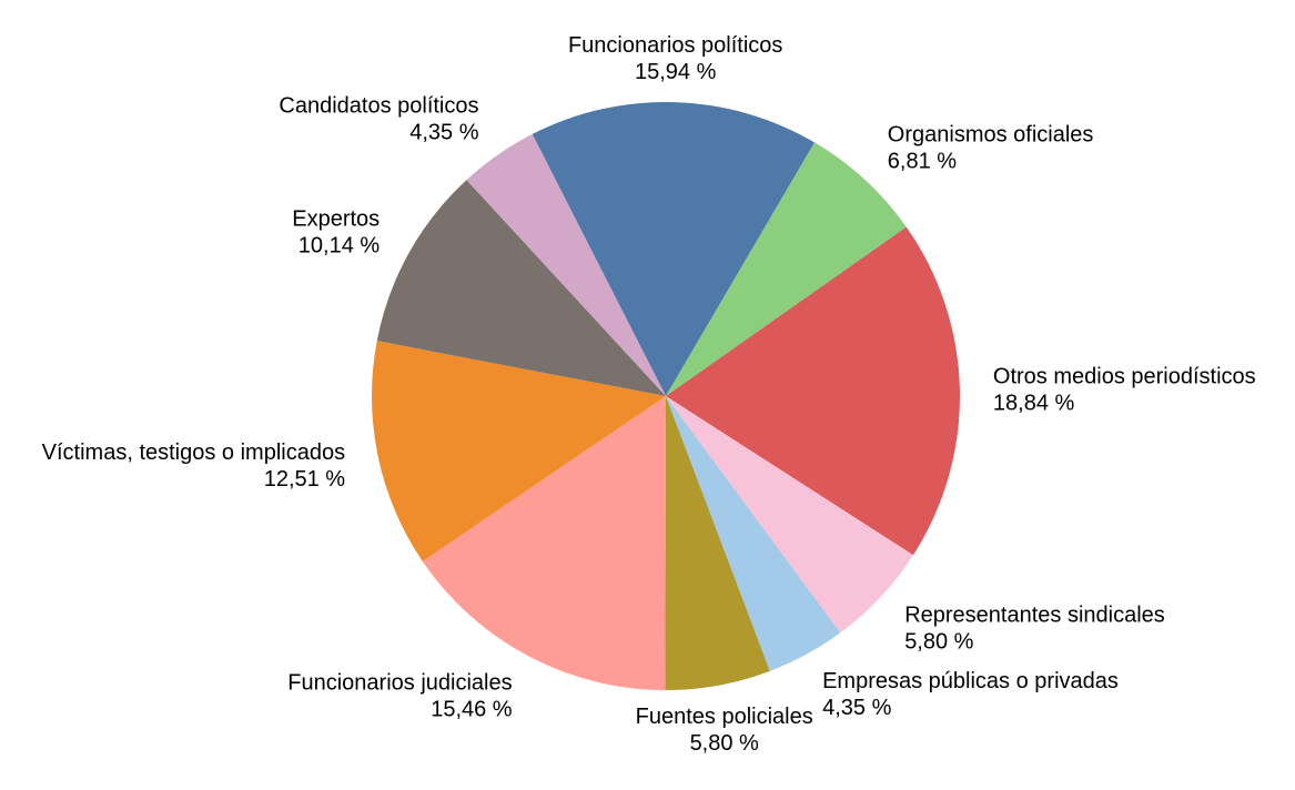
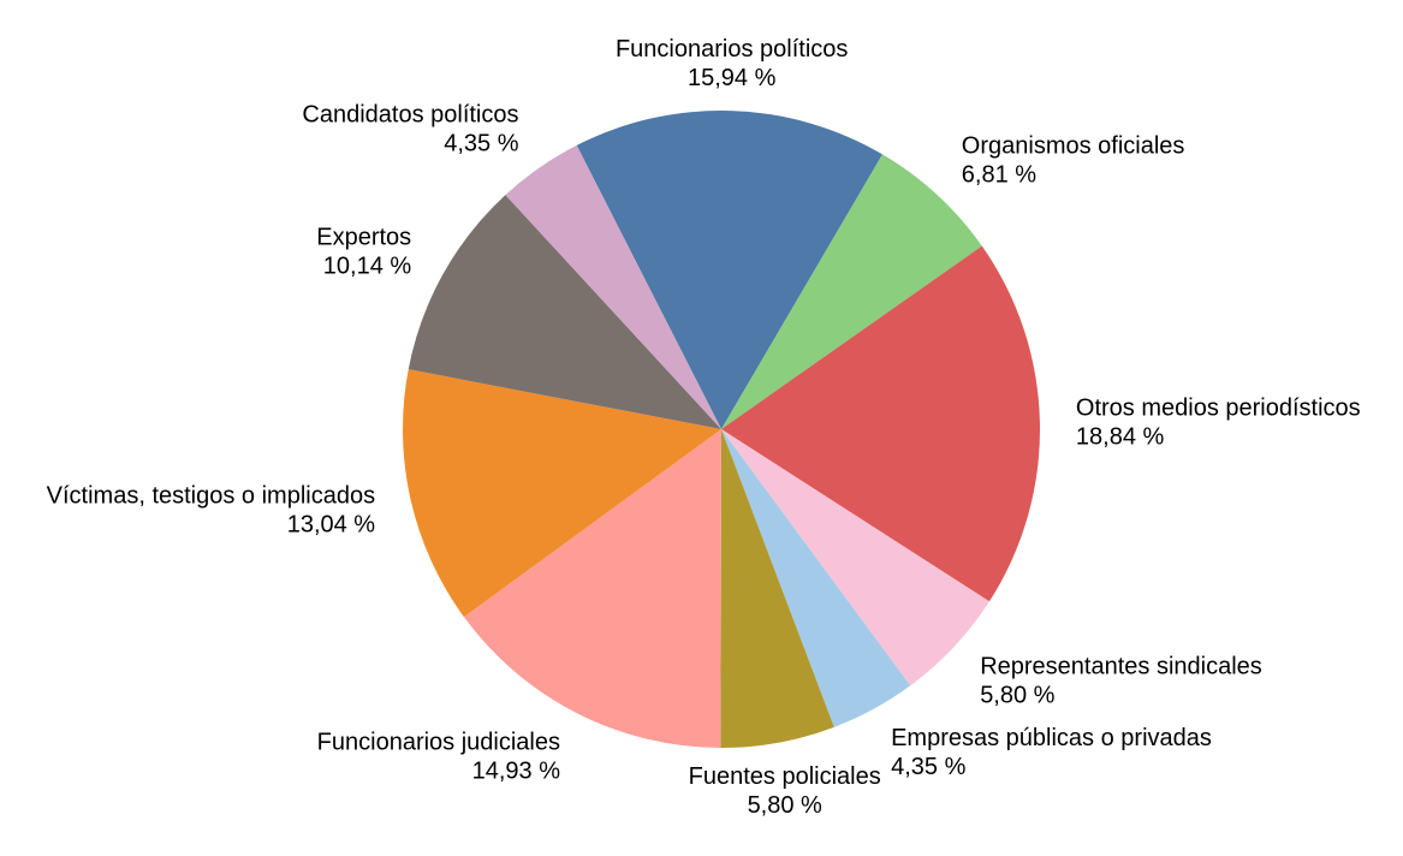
Funcionarios judiciales: 15,46 -> 14,93
Víctimas, testigos o implicados: 12,51 -> 13,04
